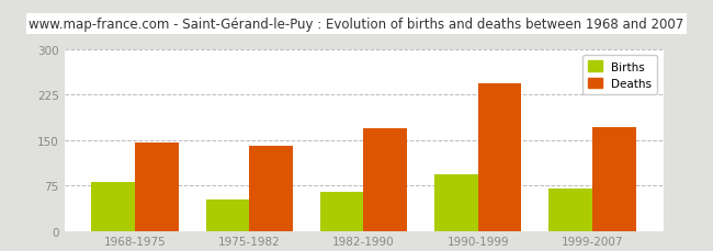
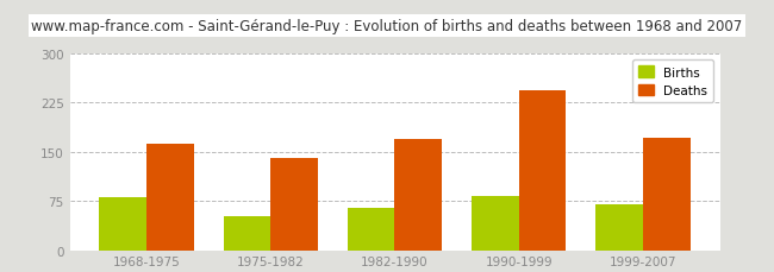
Deaths/1968-1975: 146 -> 163
Births/1990-1999: 94 -> 82
